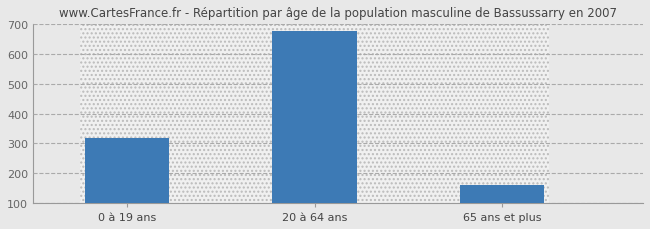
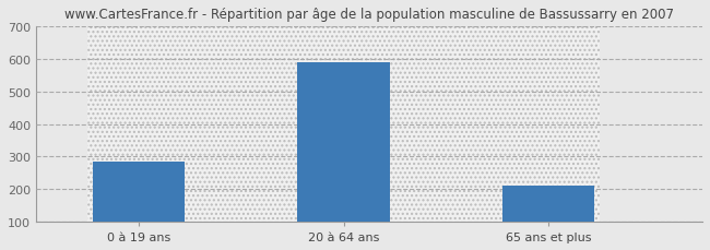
0 à 19 ans: 318 -> 285
20 à 64 ans: 678 -> 590
65 ans et plus: 162 -> 210
